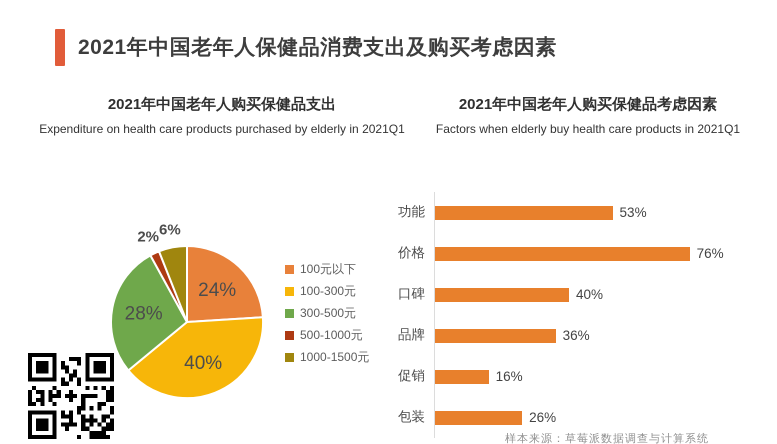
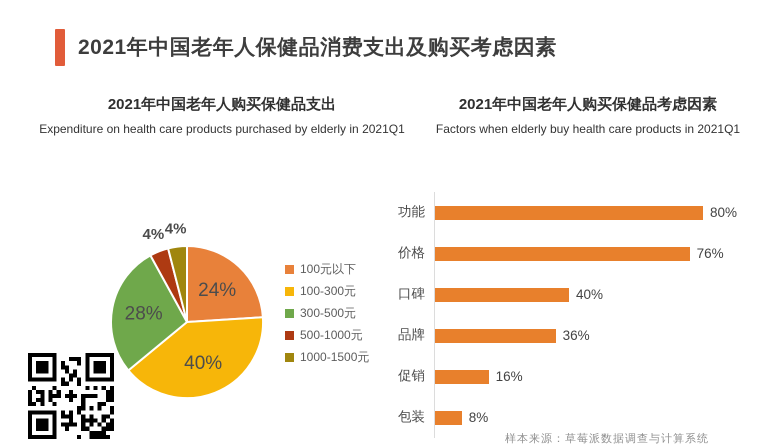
2021年中国老年人购买保健品支出/500-1000元: 2% -> 4%
2021年中国老年人购买保健品支出/1000-1500元: 6% -> 4%
2021年中国老年人购买保健品考虑因素/功能: 53% -> 80%
2021年中国老年人购买保健品考虑因素/包装: 26% -> 8%
